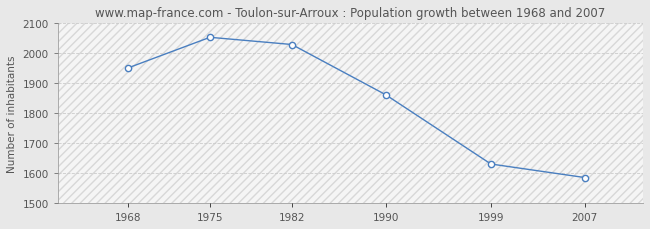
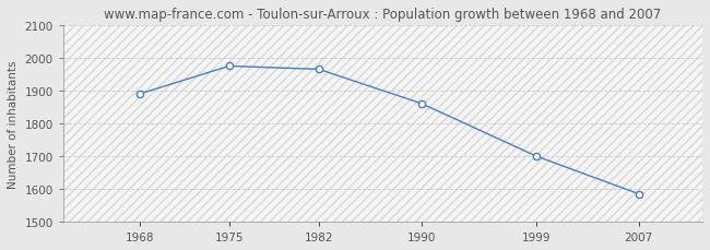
1968: 1950 -> 1890
1975: 2052 -> 1975
1982: 2028 -> 1965
1999: 1630 -> 1700
